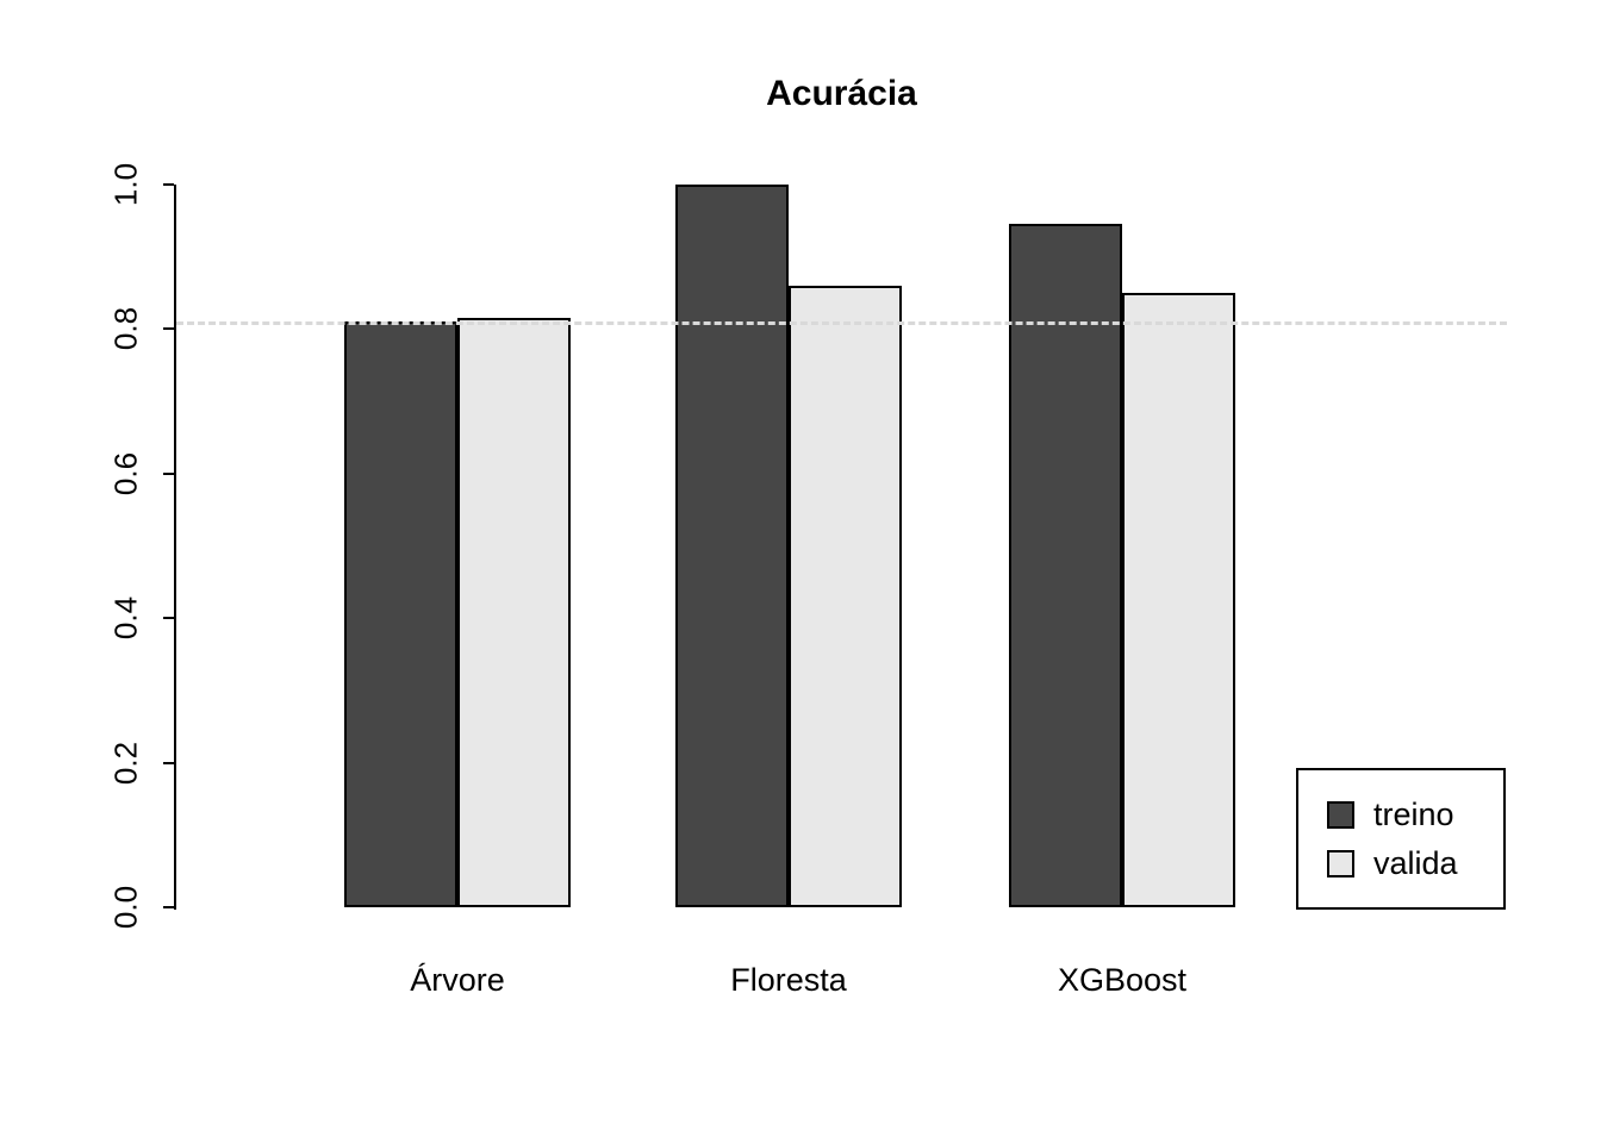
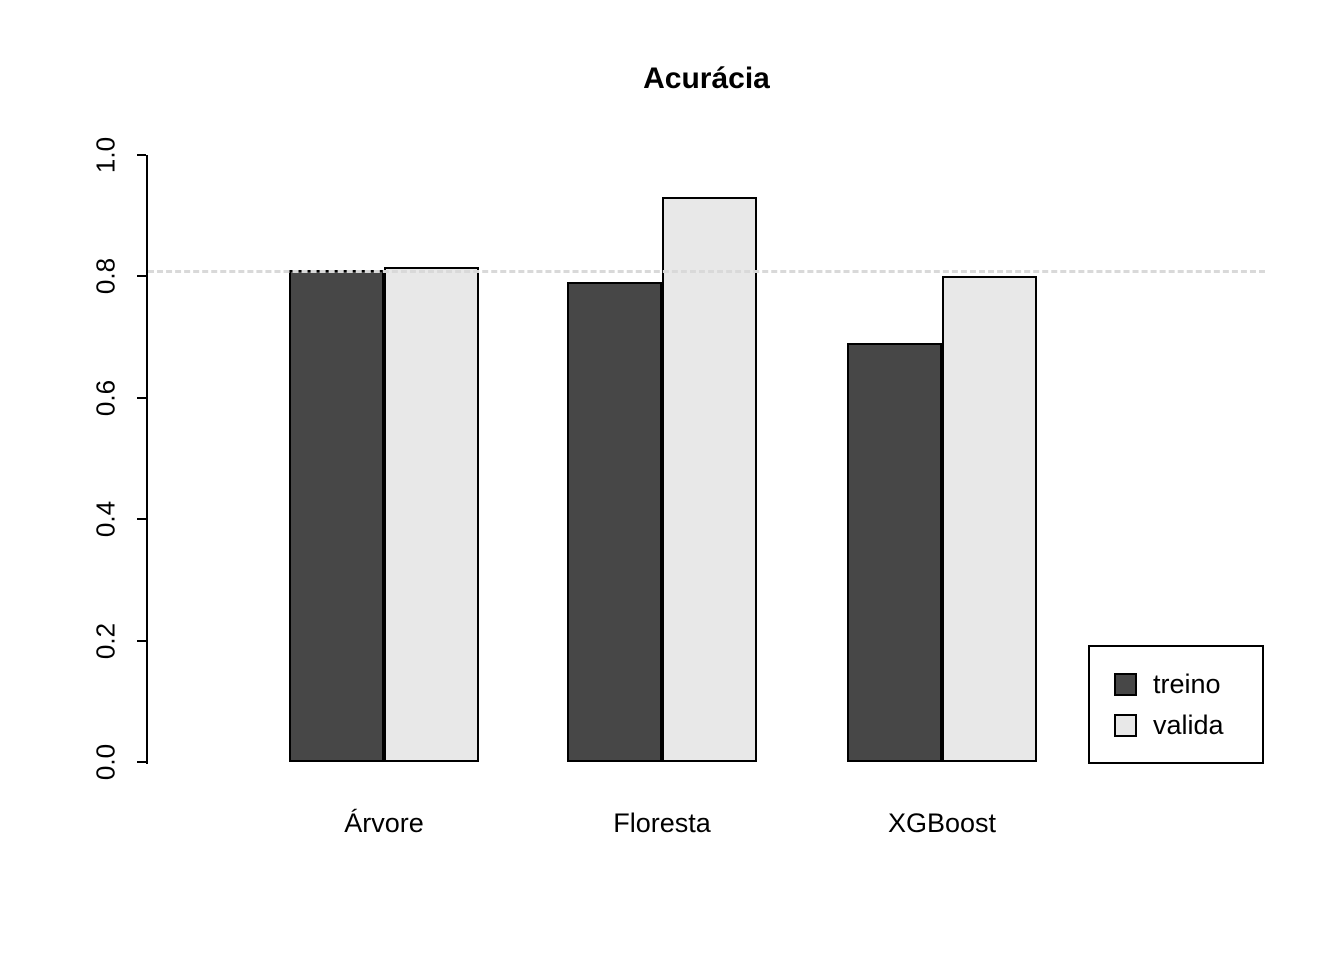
treino/Floresta: 1.00 -> 0.79
valida/Floresta: 0.86 -> 0.93
treino/XGBoost: 0.94 -> 0.69
valida/XGBoost: 0.85 -> 0.80
